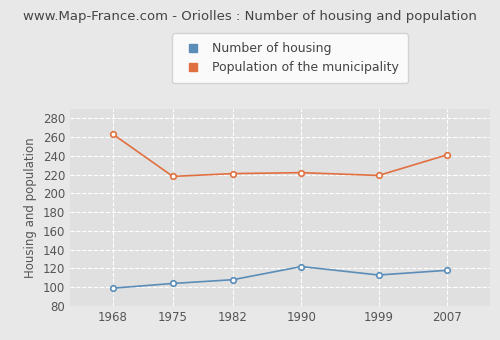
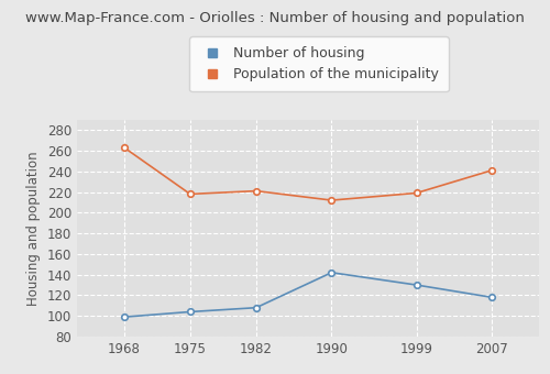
Number of housing/1990: 122 -> 142
Population of the municipality/1990: 222 -> 212
Number of housing/1999: 113 -> 130
